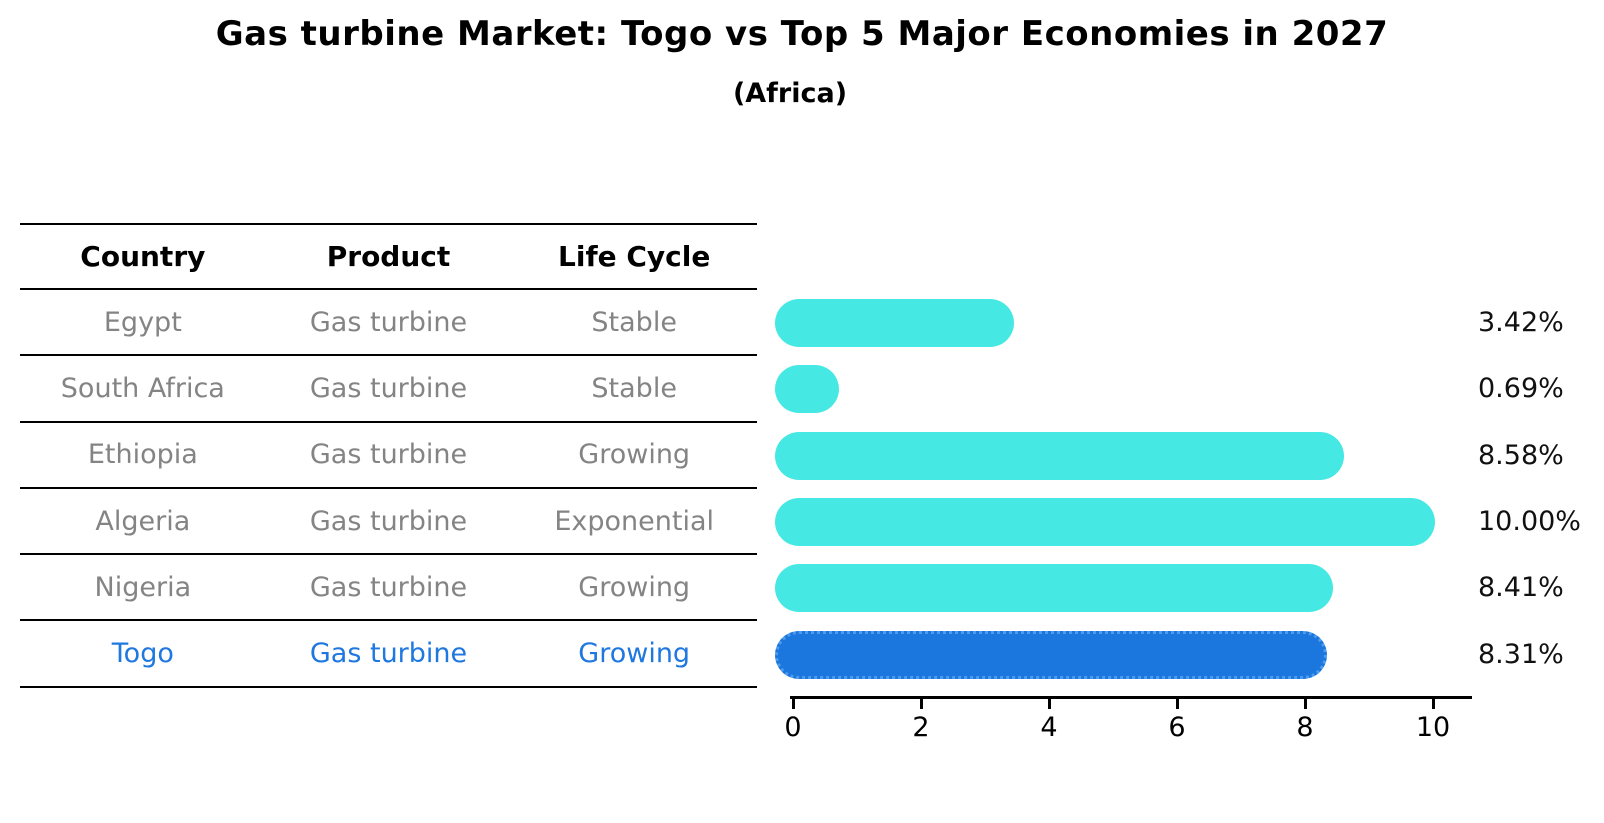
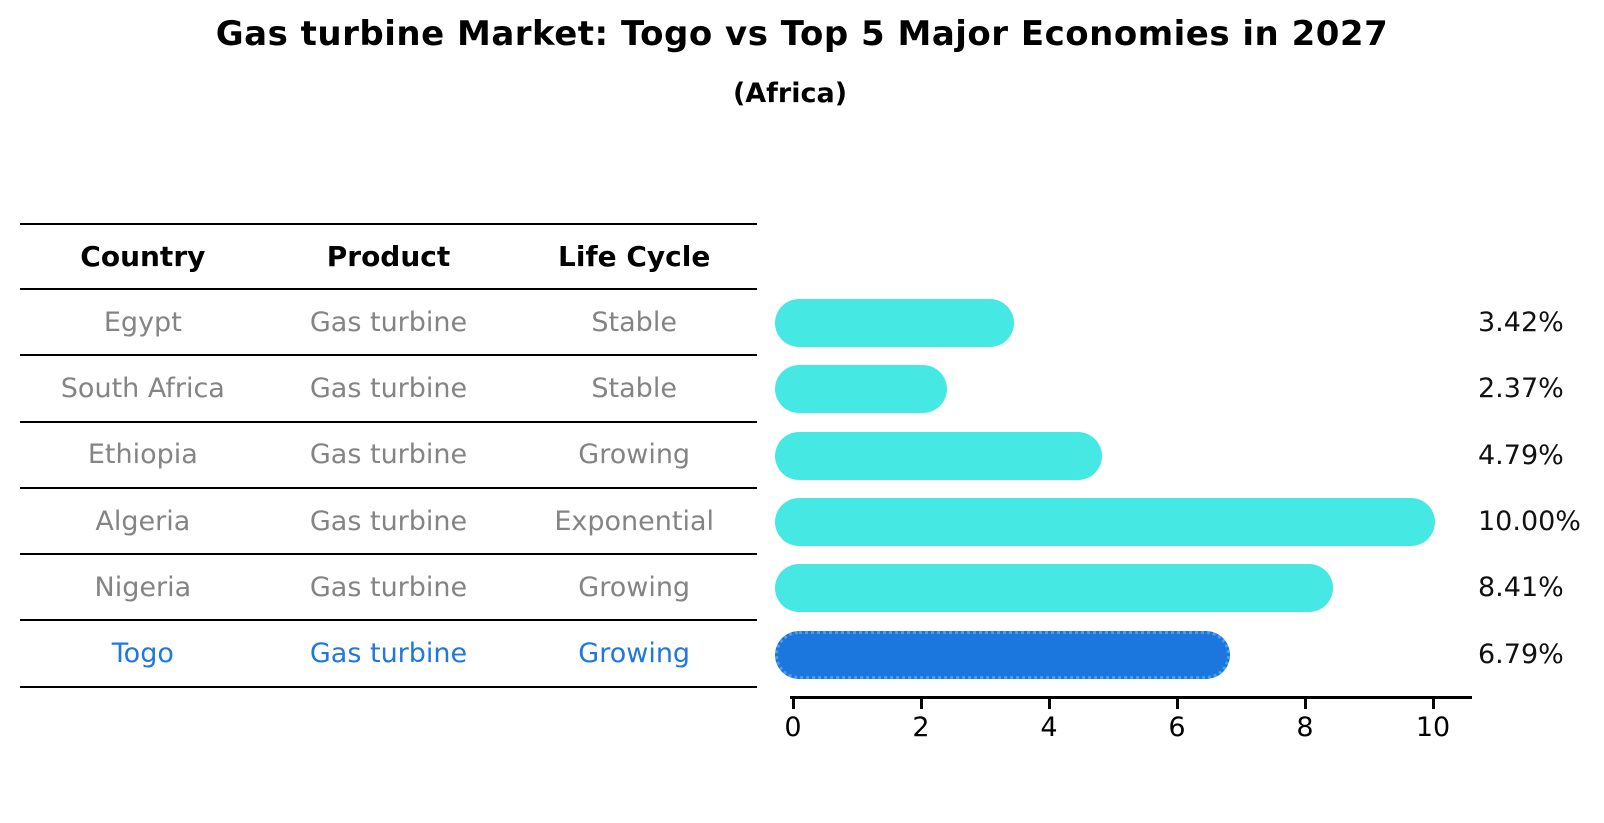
South Africa: 0.69% -> 2.37%
Ethiopia: 8.58% -> 4.79%
Togo: 8.31% -> 6.79%
